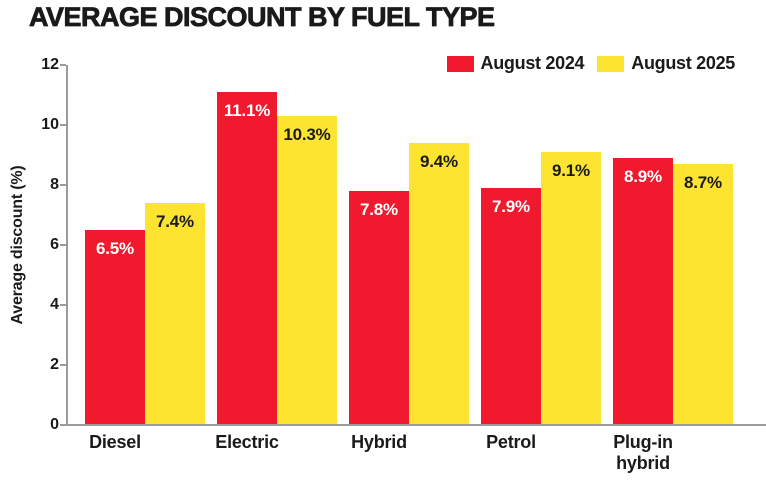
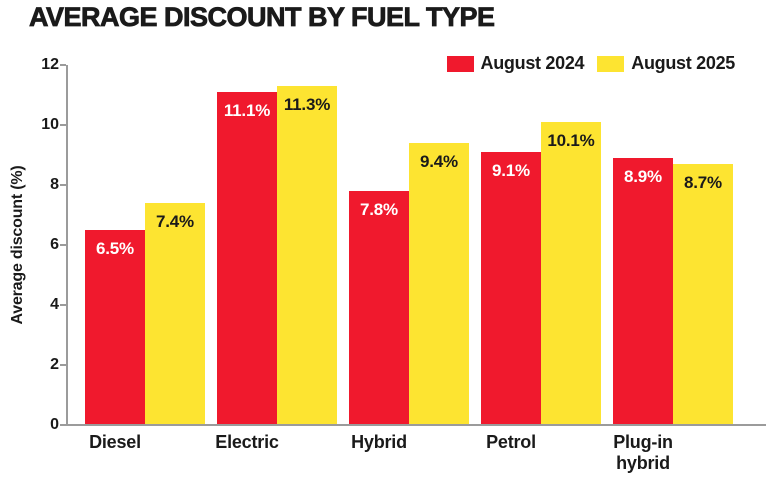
August 2025/Electric: 10.3% -> 11.3%
August 2024/Petrol: 7.9% -> 9.1%
August 2025/Petrol: 9.1% -> 10.1%
